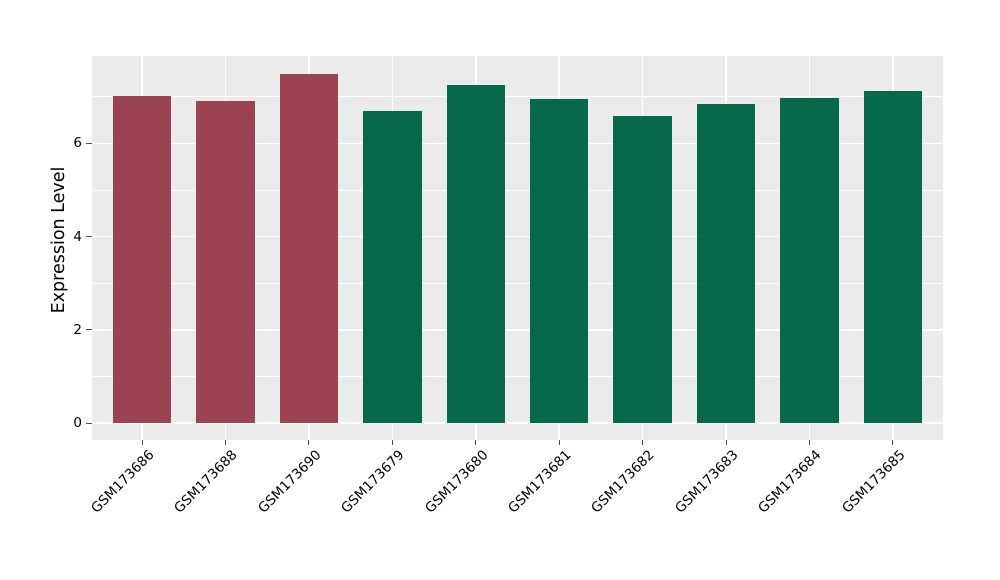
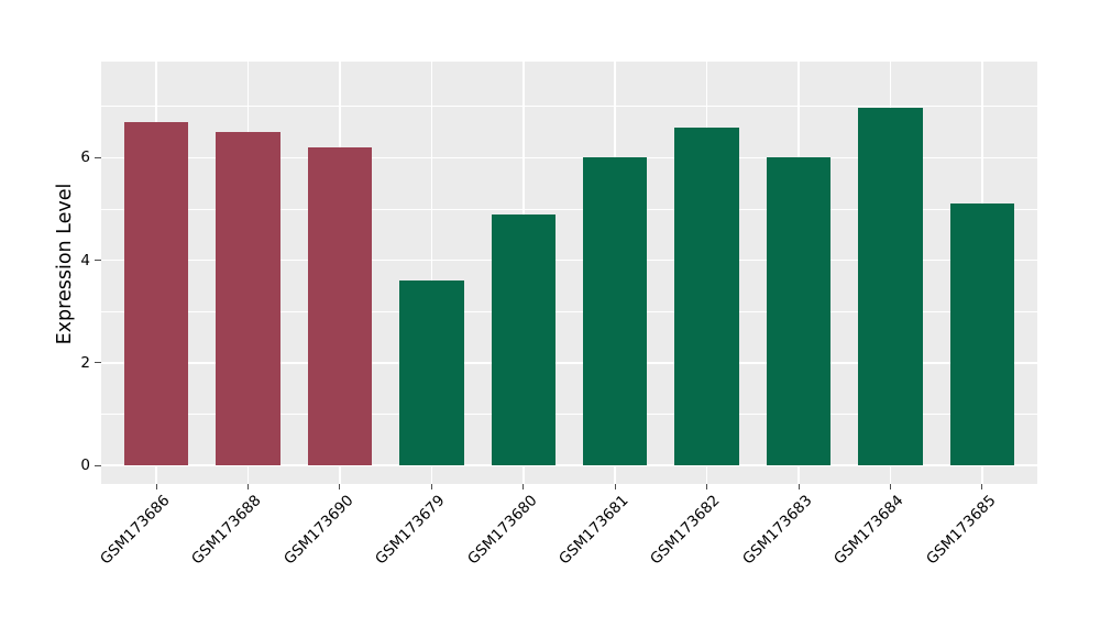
GSM173686: 7.0 -> 6.7
GSM173688: 6.9 -> 6.5
GSM173690: 7.5 -> 6.2
GSM173679: 6.7 -> 3.6
GSM173680: 7.3 -> 4.9
GSM173681: 7.0 -> 6.0
GSM173683: 6.8 -> 6.0
GSM173685: 7.1 -> 5.1
